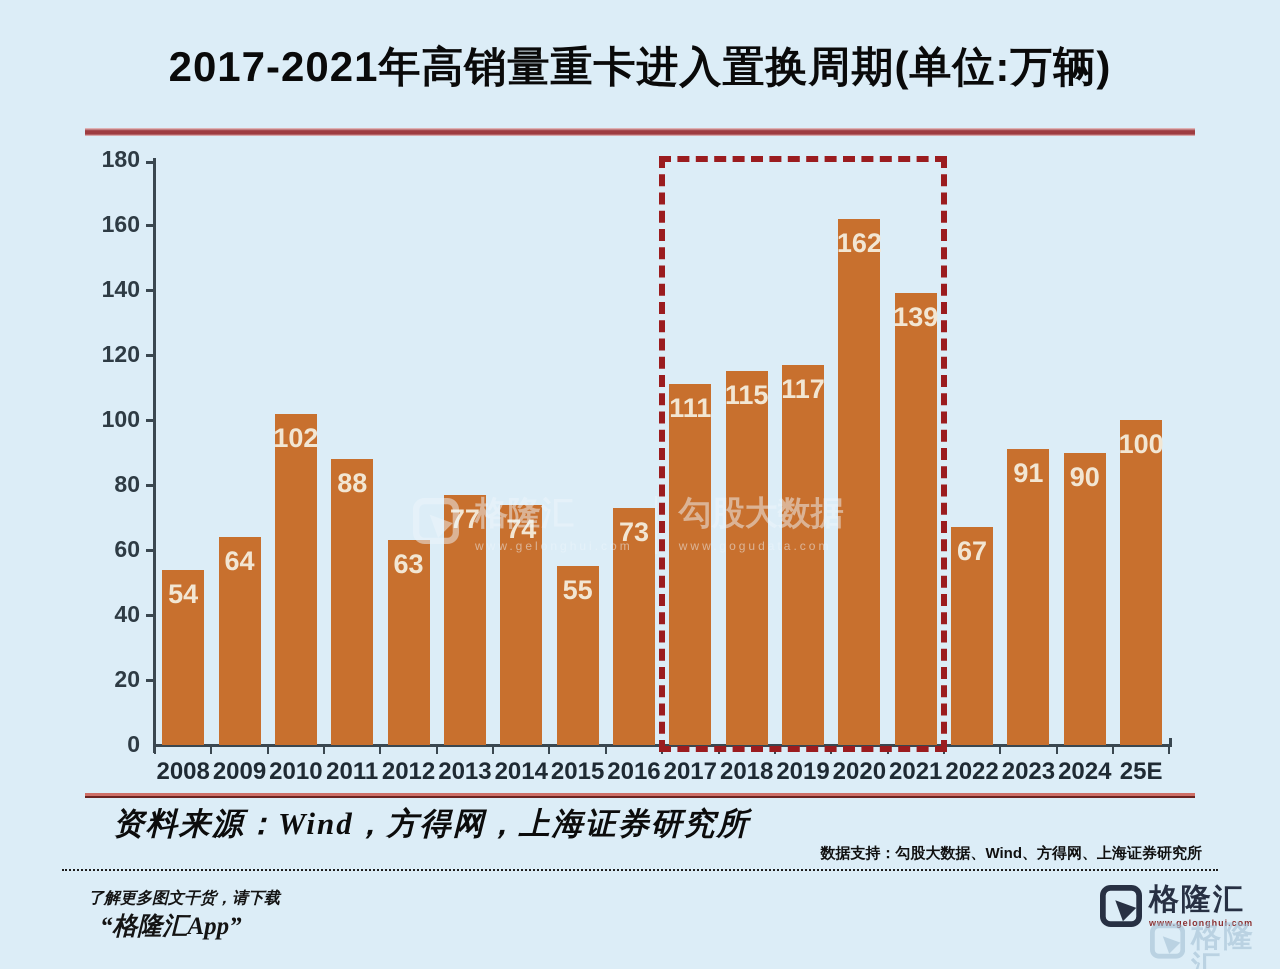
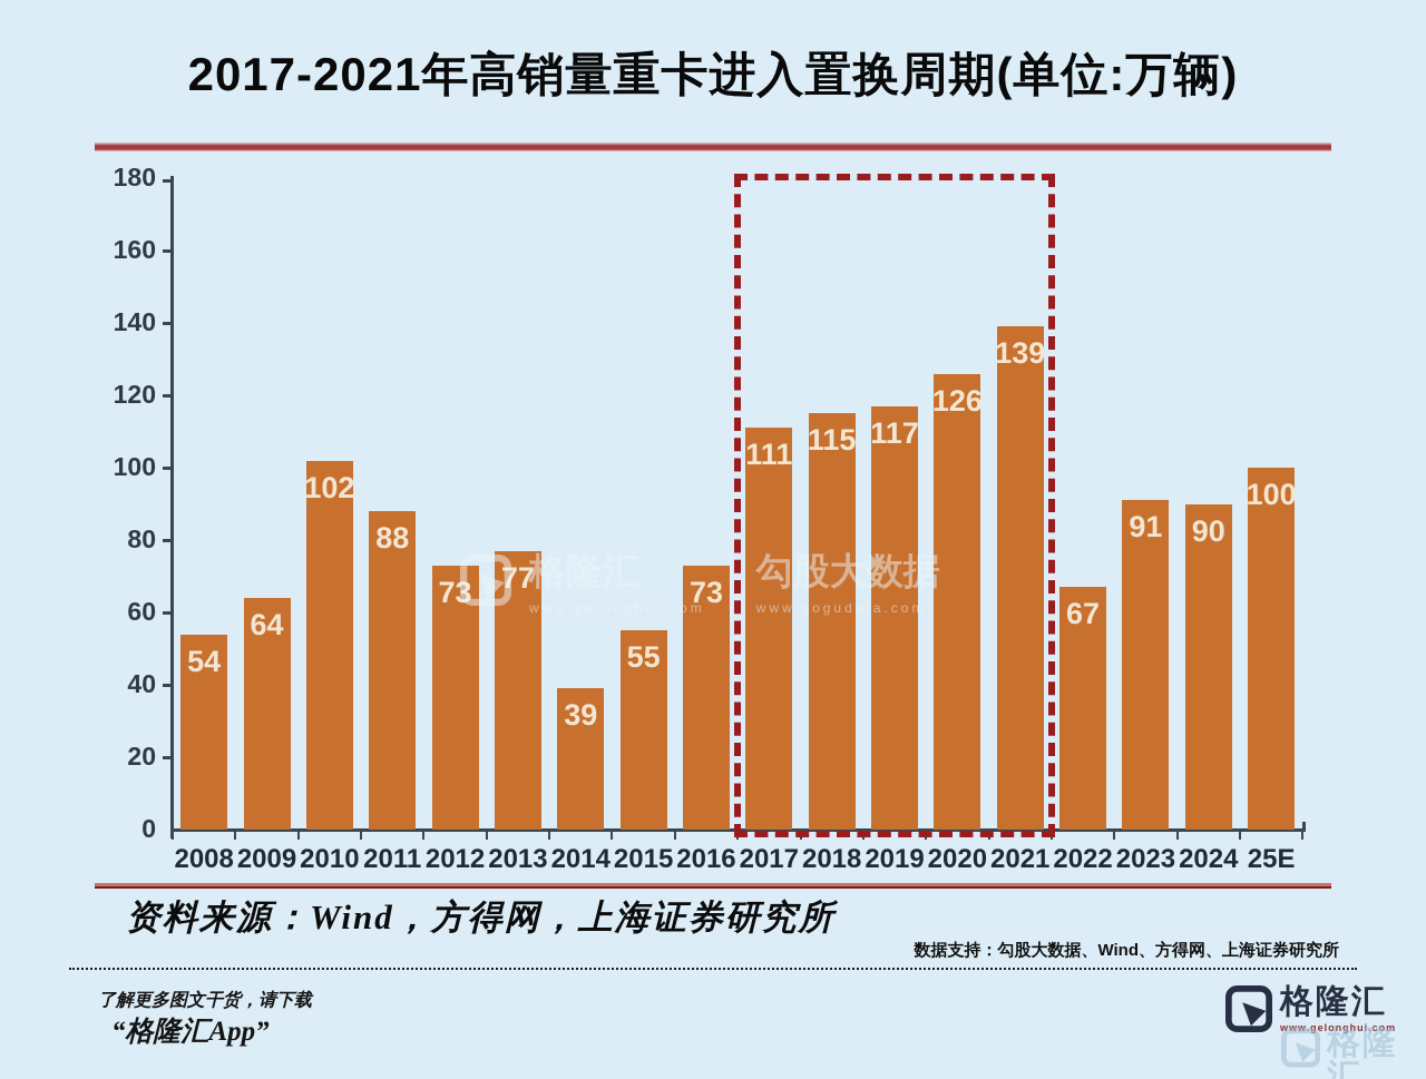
2012: 63 -> 73
2014: 74 -> 39
2020: 162 -> 126
